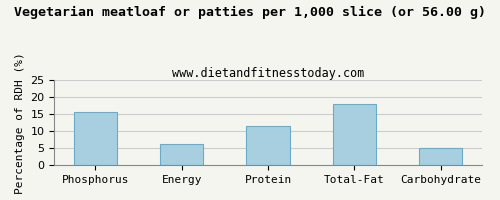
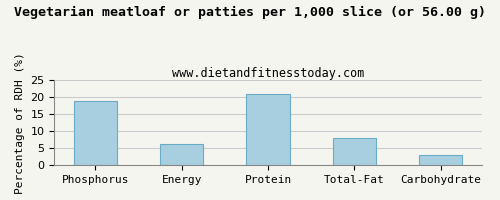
Phosphorus: 15.5 -> 19.0
Protein: 11.5 -> 21.0
Total-Fat: 18.0 -> 8.0
Carbohydrate: 5.0 -> 3.0
